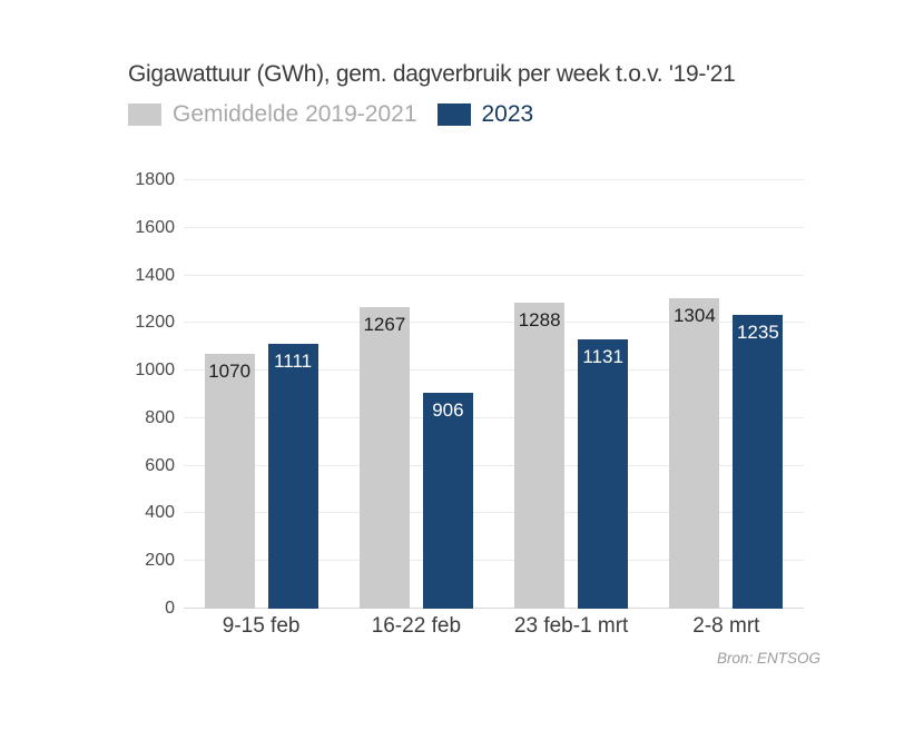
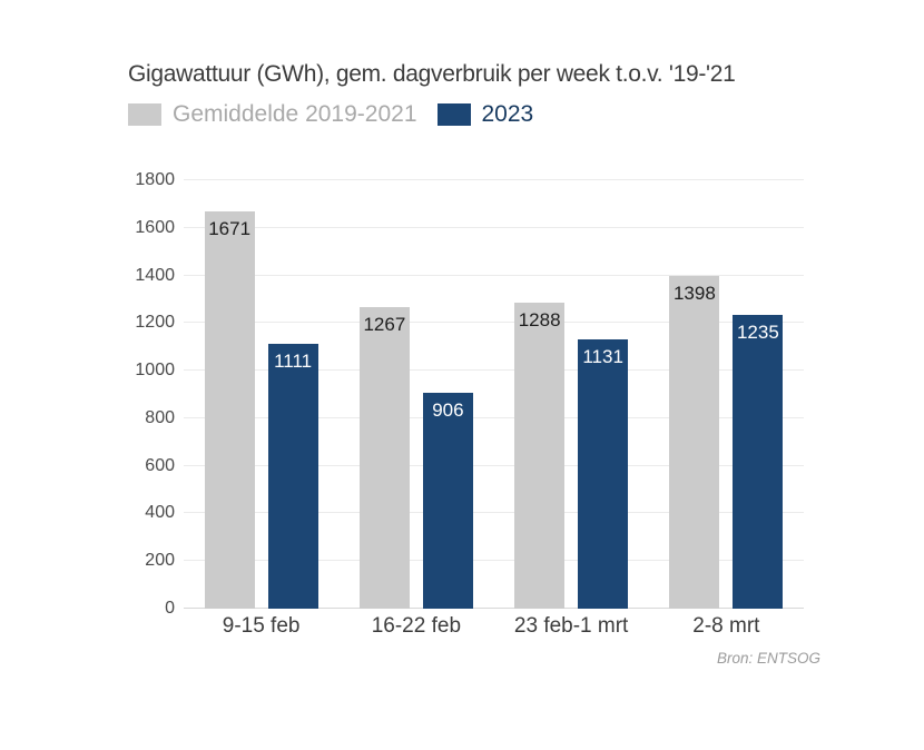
Gemiddelde 2019-2021/9-15 feb: 1070 -> 1671
Gemiddelde 2019-2021/2-8 mrt: 1304 -> 1398
